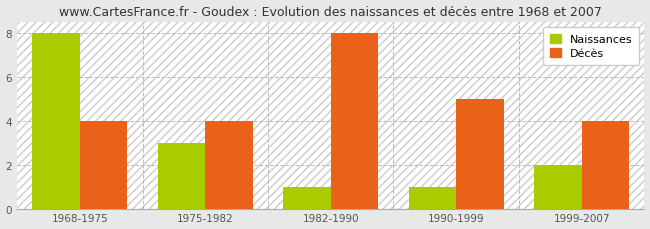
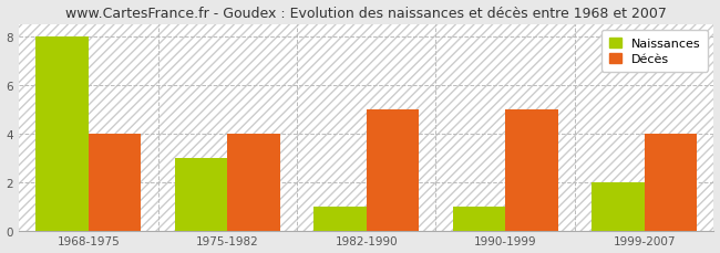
Décès/1982-1990: 8 -> 5
